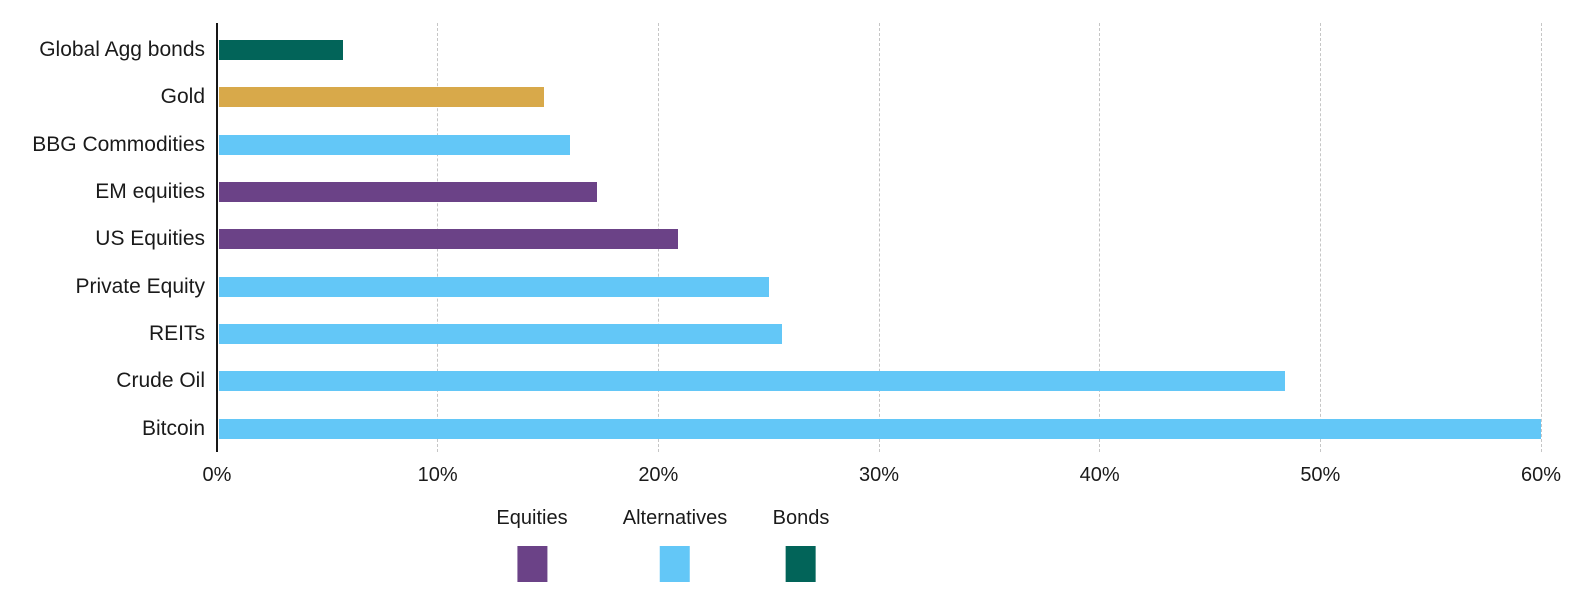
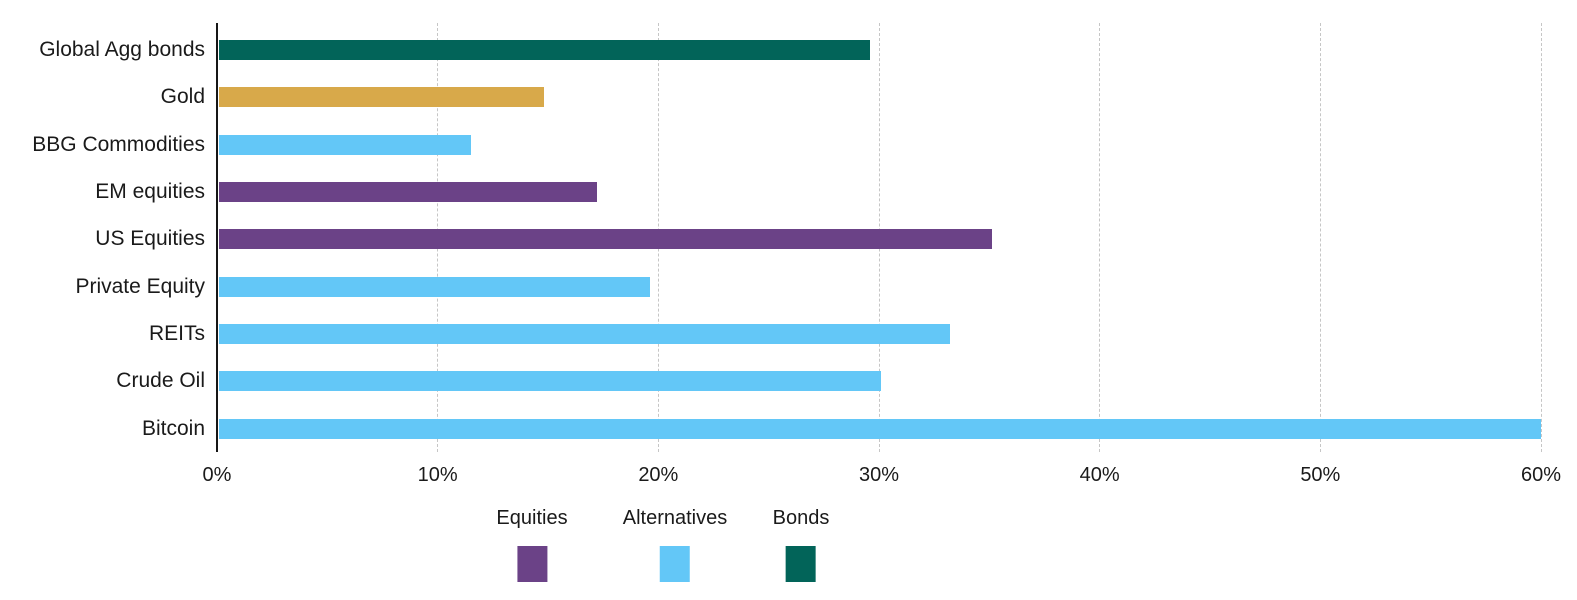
Global Agg bonds: 5.7% -> 29.6%
BBG Commodities: 16.0% -> 11.5%
US Equities: 20.9% -> 35.1%
Private Equity: 25.0% -> 19.6%
REITs: 25.6% -> 33.2%
Crude Oil: 48.4% -> 30.1%
